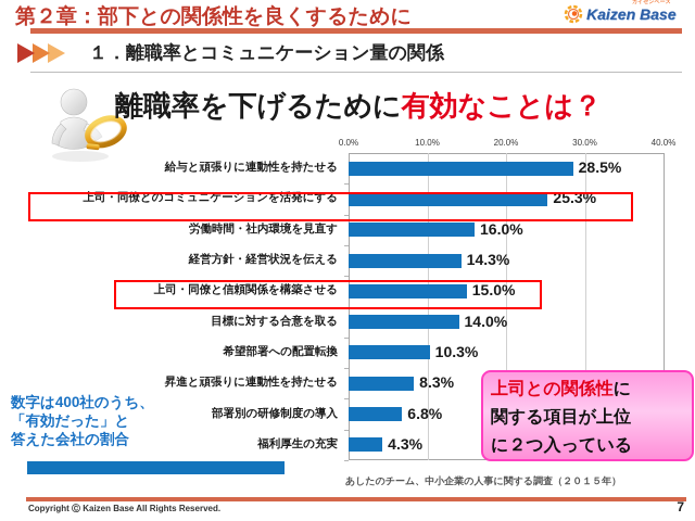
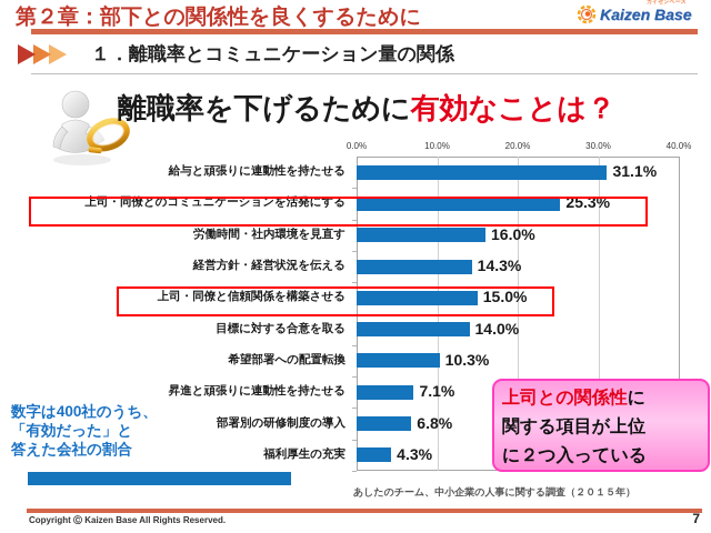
給与と頑張りに連動性を持たせる: 28.5% -> 31.1%
昇進と頑張りに連動性を持たせる: 8.3% -> 7.1%
